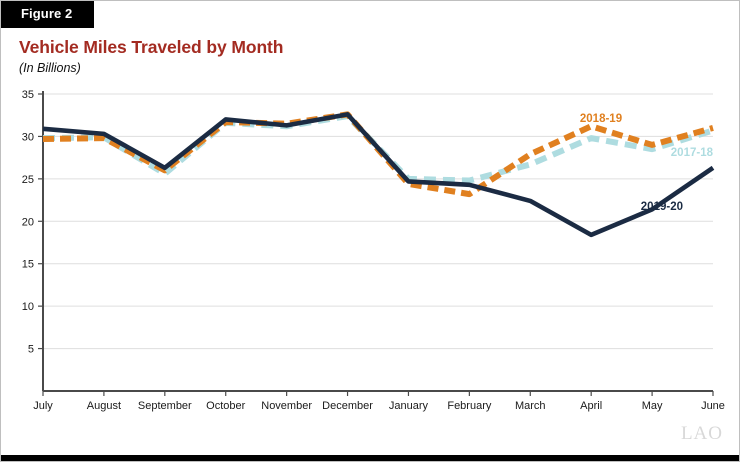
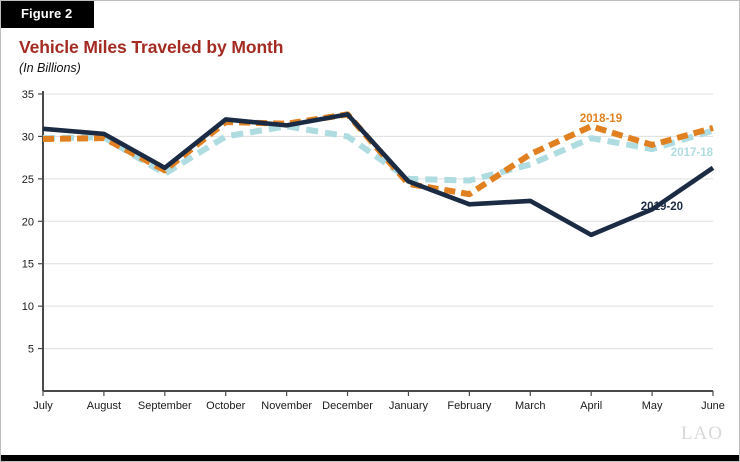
2017-18/October: 32 -> 30
2017-18/December: 32 -> 30
2019-20/February: 24 -> 22
